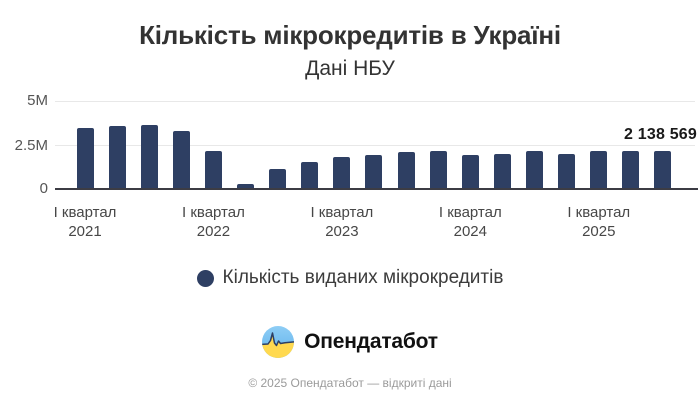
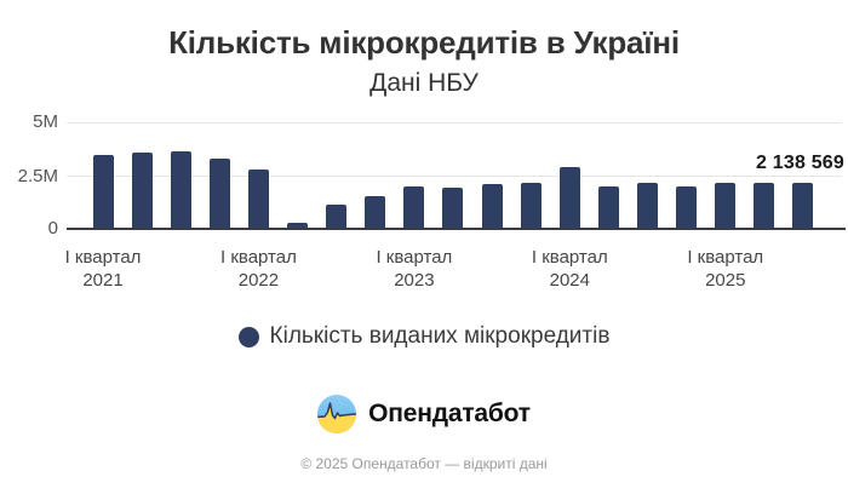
І квартал 2022: 2.2M -> 2.8M
І квартал 2023: 1.8M -> 2.0M
І квартал 2024: 2.0M -> 2.9M
